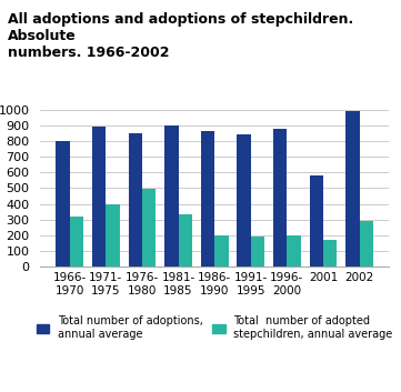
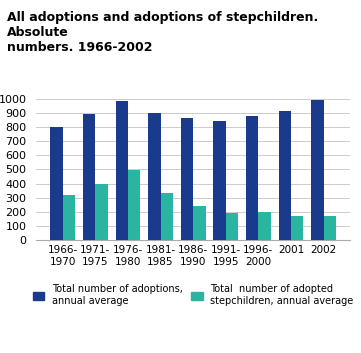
Total number of adoptions, annual average/1976- 1980: 850 -> 980
Total number of adopted stepchildren, annual average/1986- 1990: 200 -> 240
Total number of adoptions, annual average/2001: 580 -> 920
Total number of adopted stepchildren, annual average/2002: 290 -> 170
